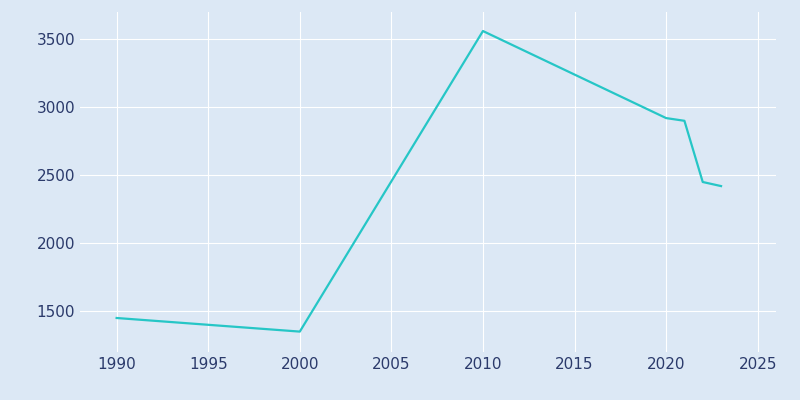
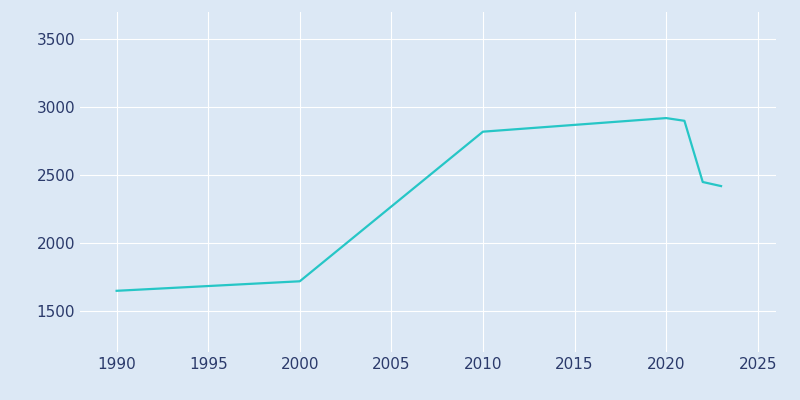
1990: 1450 -> 1650
2000: 1350 -> 1720
2010: 3560 -> 2820
